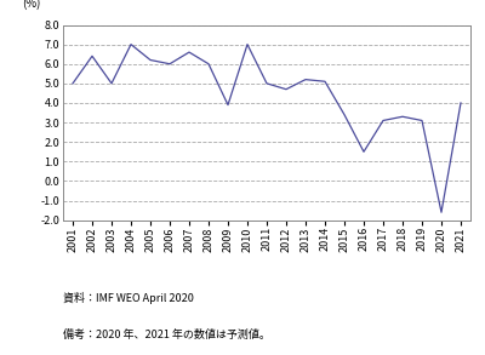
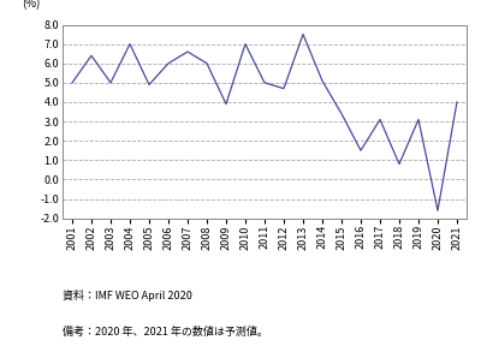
2005: 6.2 -> 4.9
2013: 5.2 -> 7.5
2018: 3.3 -> 0.8
